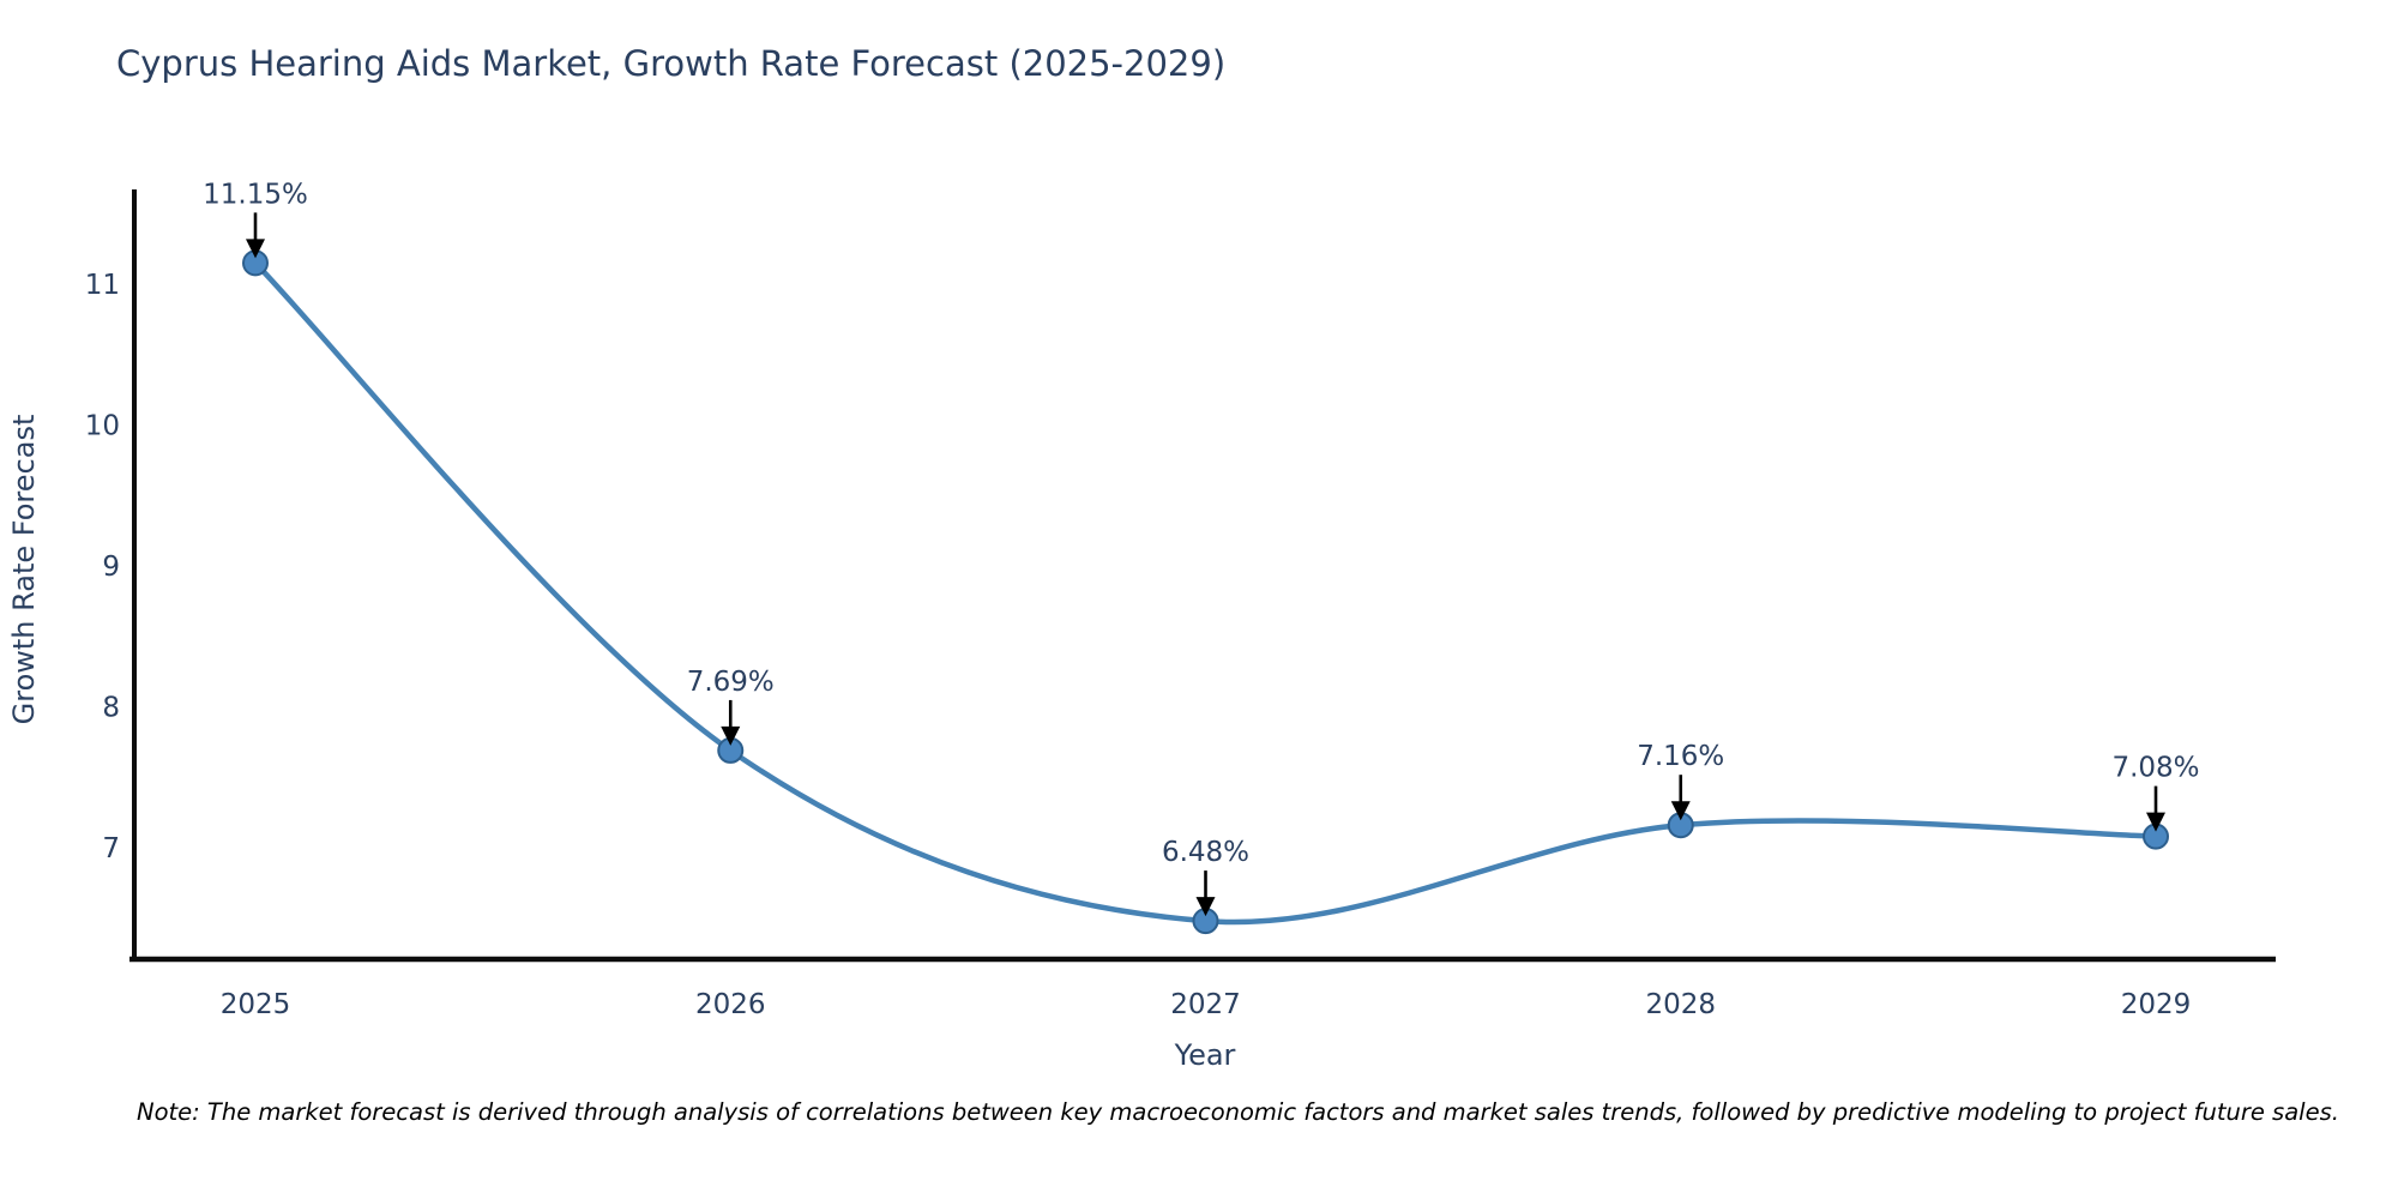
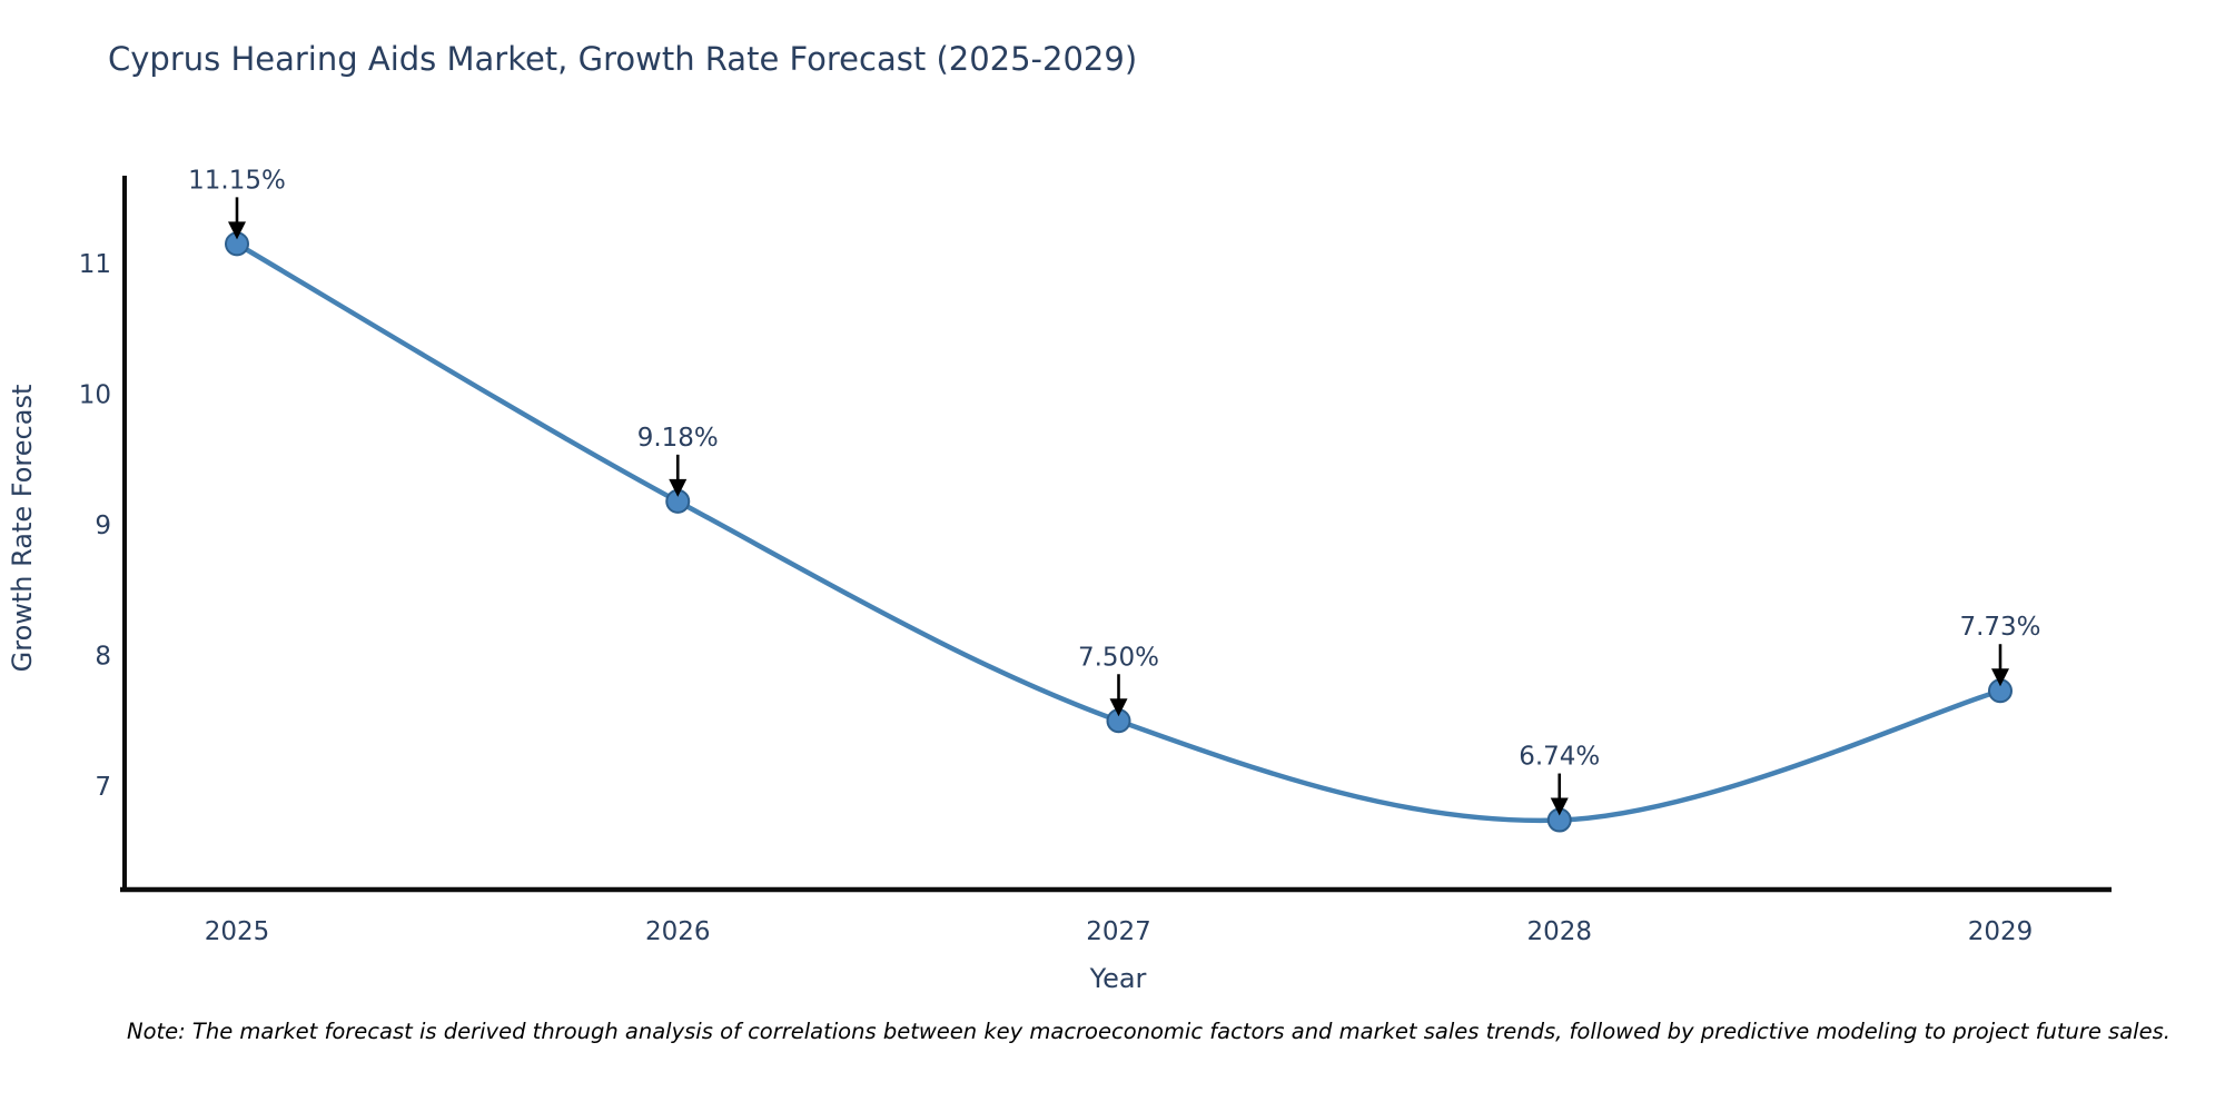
2026: 7.69% -> 9.18%
2027: 6.48% -> 7.50%
2028: 7.16% -> 6.74%
2029: 7.08% -> 7.73%
